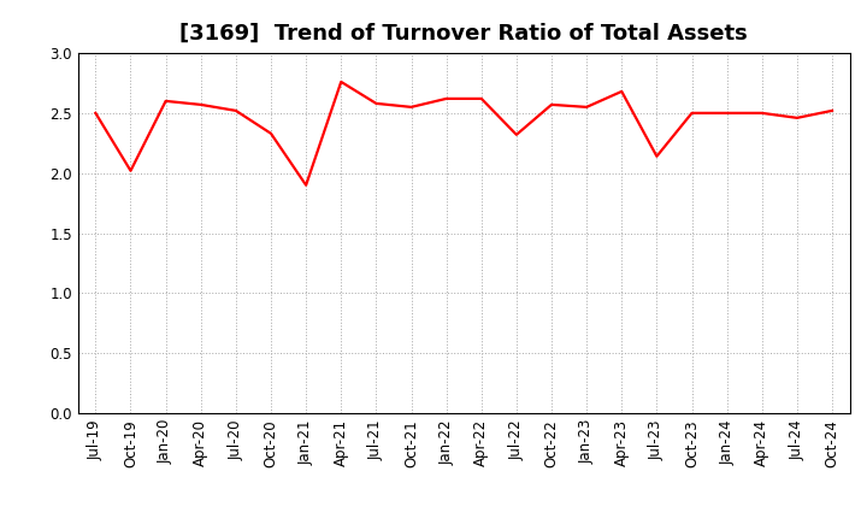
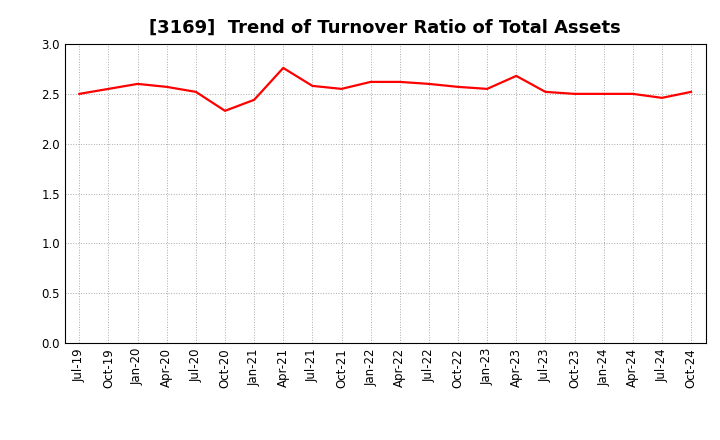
Oct-19: 2.02 -> 2.55
Jan-21: 1.90 -> 2.44
Jul-22: 2.32 -> 2.60
Jul-23: 2.14 -> 2.52
